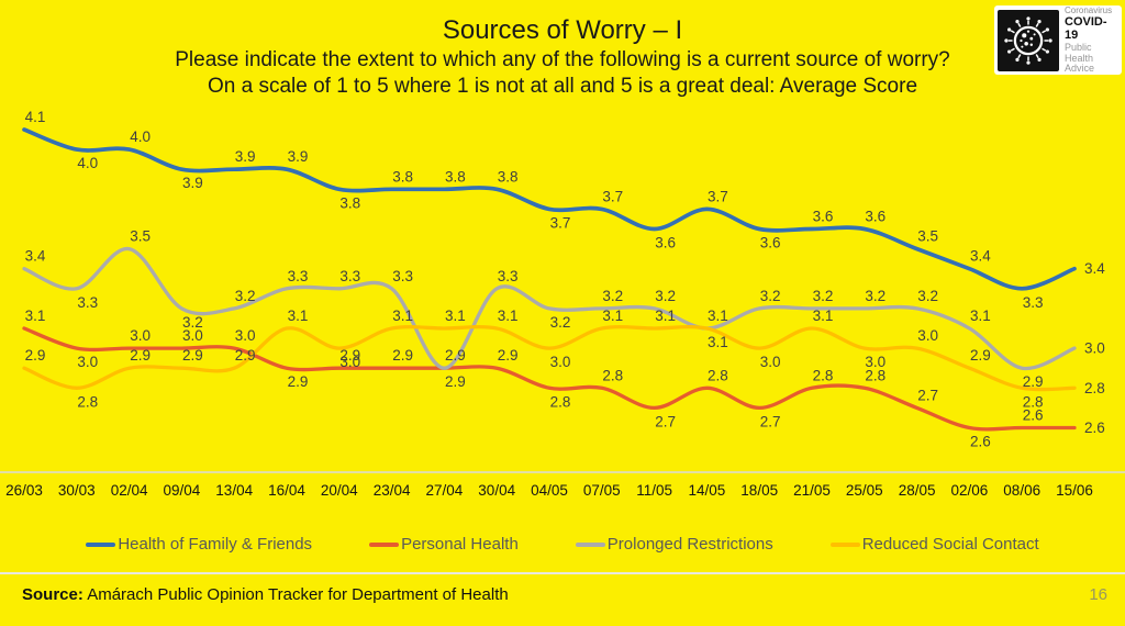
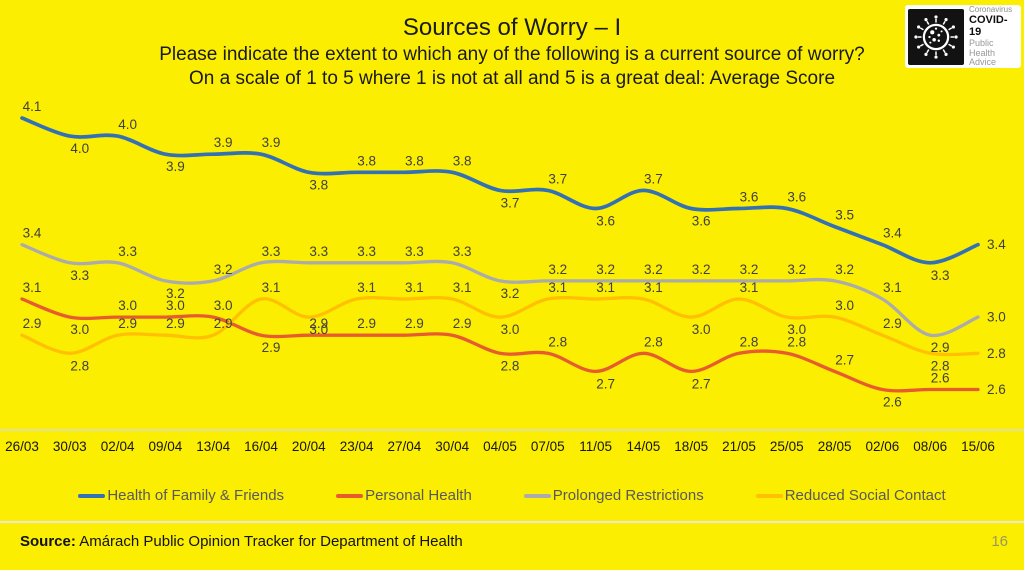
Prolonged Restrictions/02/04: 3.5 -> 3.3
Prolonged Restrictions/27/04: 2.9 -> 3.3
Prolonged Restrictions/14/05: 3.1 -> 3.2
